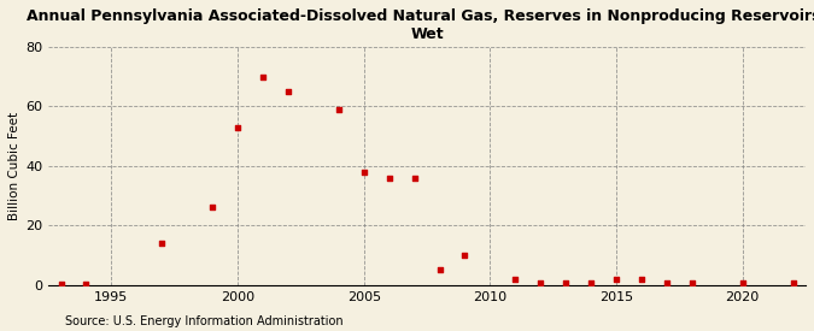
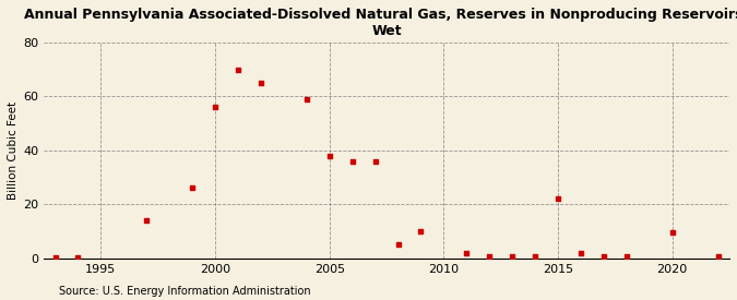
2000: 53.0 -> 56.0
2015: 2.0 -> 22.0
2020: 0.5 -> 9.5
